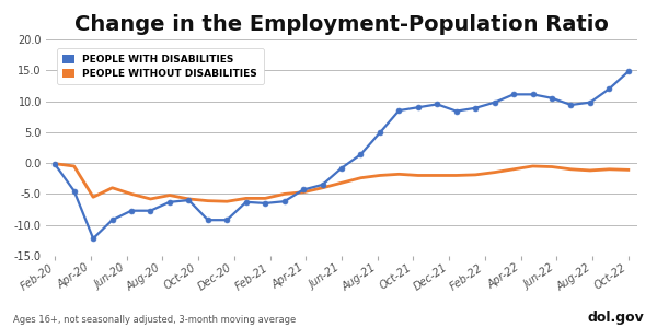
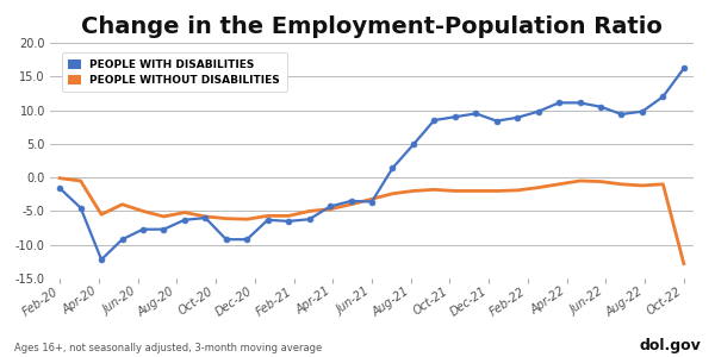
PEOPLE WITH DISABILITIES/Feb-20: -0.2 -> -1.6
PEOPLE WITH DISABILITIES/Jun-21: -0.8 -> -3.6
PEOPLE WITH DISABILITIES/Oct-22: 14.8 -> 16.2
PEOPLE WITHOUT DISABILITIES/Oct-22: -1.1 -> -12.8
